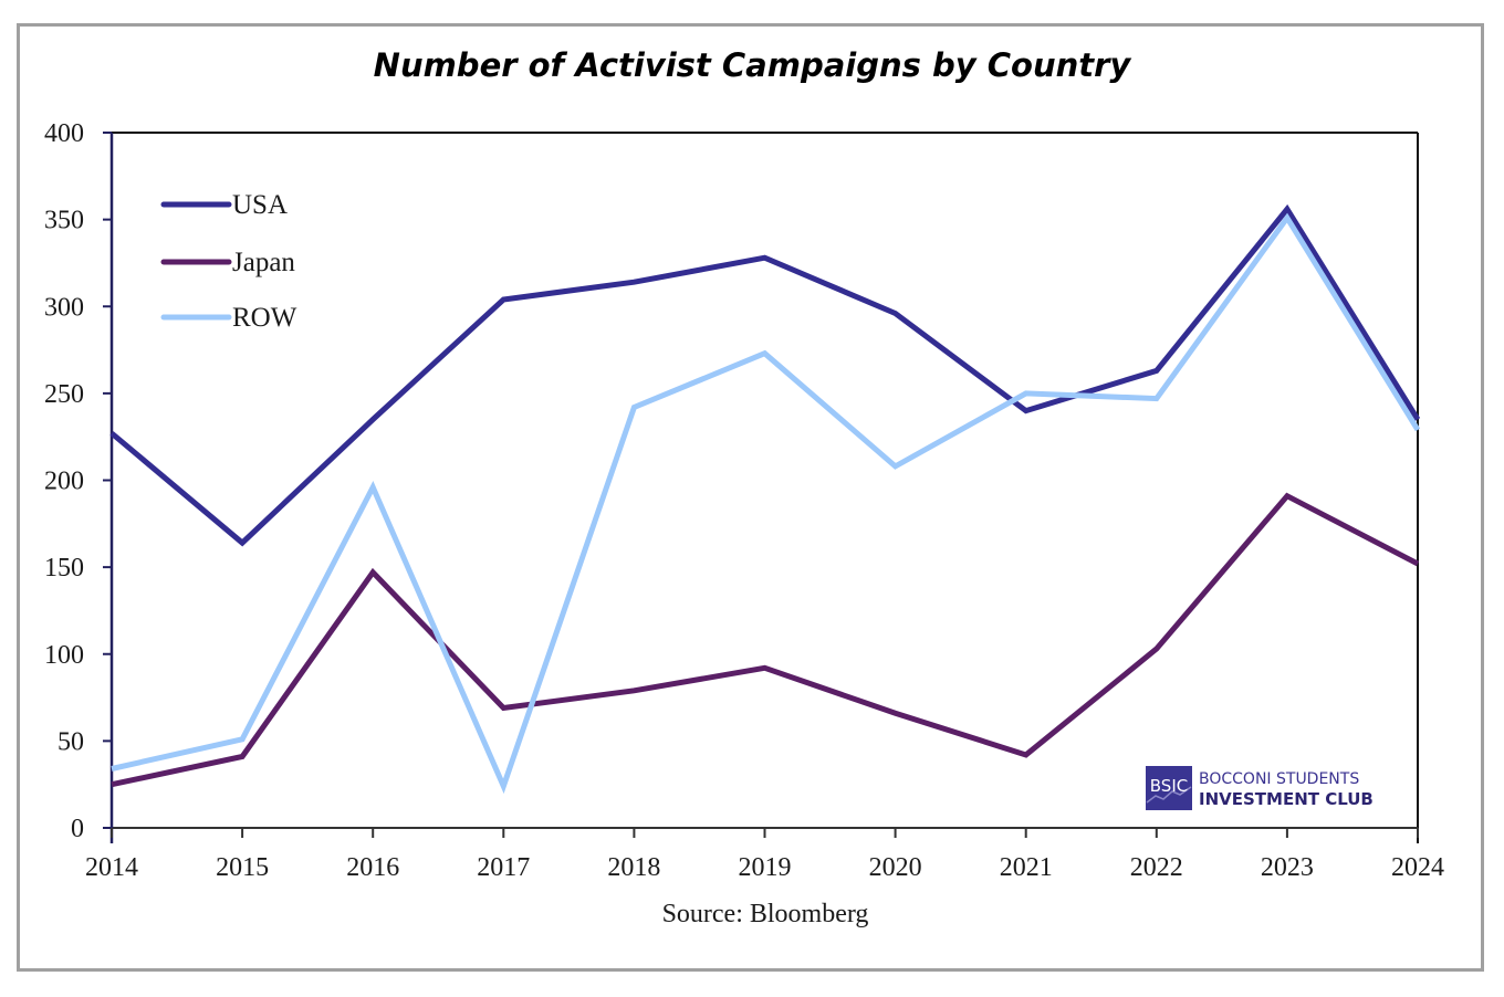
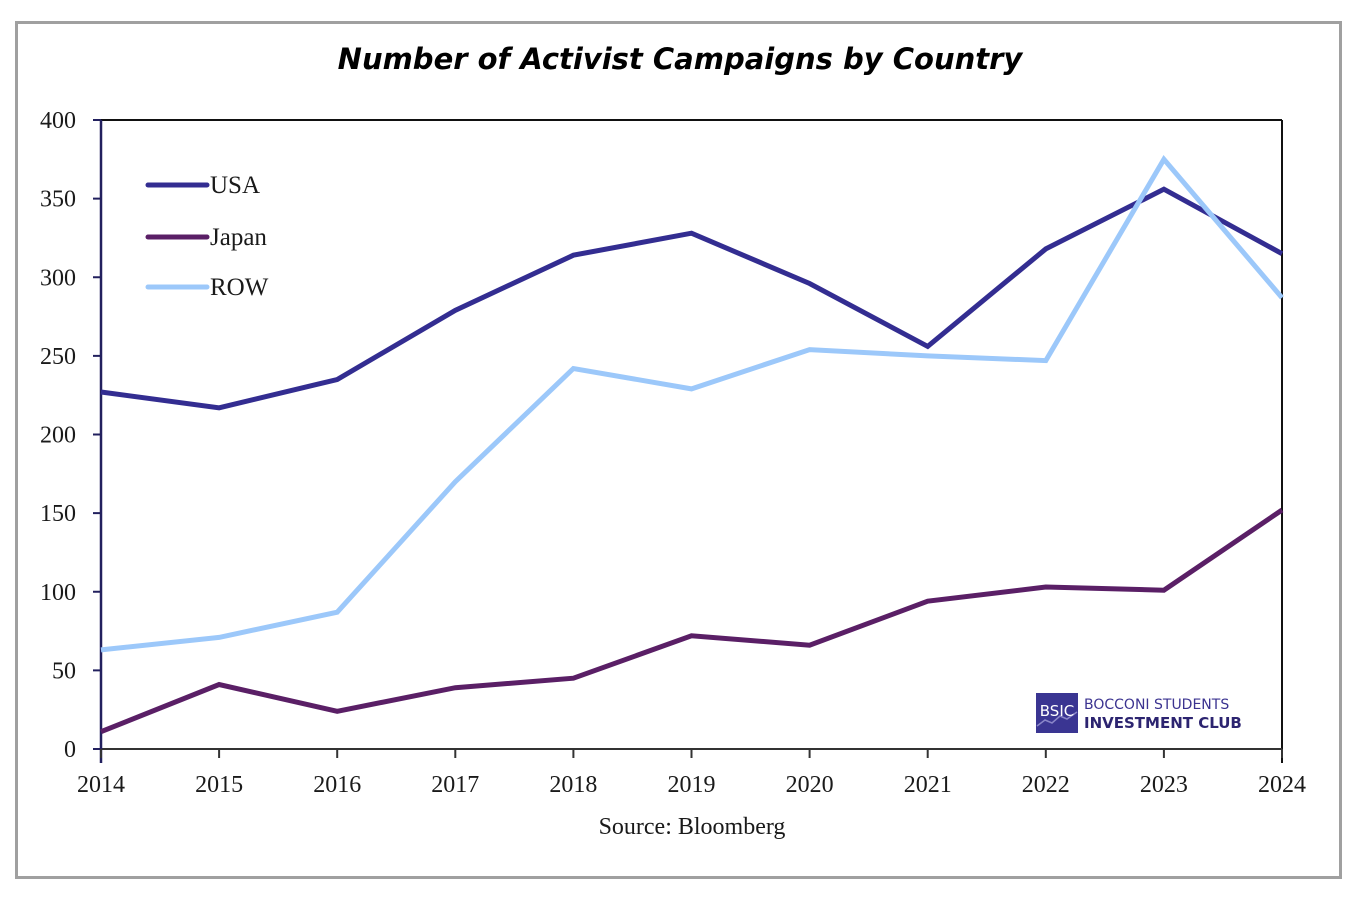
Japan/2014: 25 -> 11
ROW/2014: 34 -> 63
USA/2015: 164 -> 217
ROW/2015: 51 -> 71
Japan/2016: 147 -> 24
ROW/2016: 196 -> 87
USA/2017: 304 -> 279
Japan/2017: 69 -> 39
ROW/2017: 24 -> 170
Japan/2018: 79 -> 45
Japan/2019: 92 -> 72
ROW/2019: 273 -> 229
ROW/2020: 208 -> 254
USA/2021: 240 -> 256
Japan/2021: 42 -> 94
USA/2022: 263 -> 318
Japan/2023: 191 -> 101
ROW/2023: 351 -> 375
USA/2024: 235 -> 315
ROW/2024: 229 -> 287
